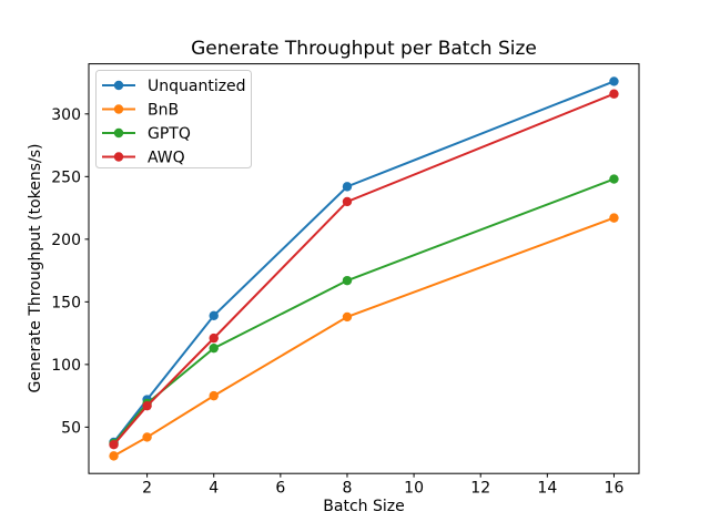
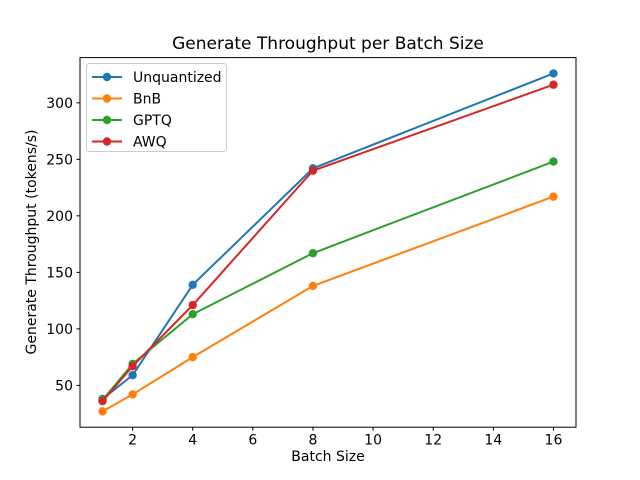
Unquantized/2: 72 -> 59
AWQ/8: 230 -> 240
